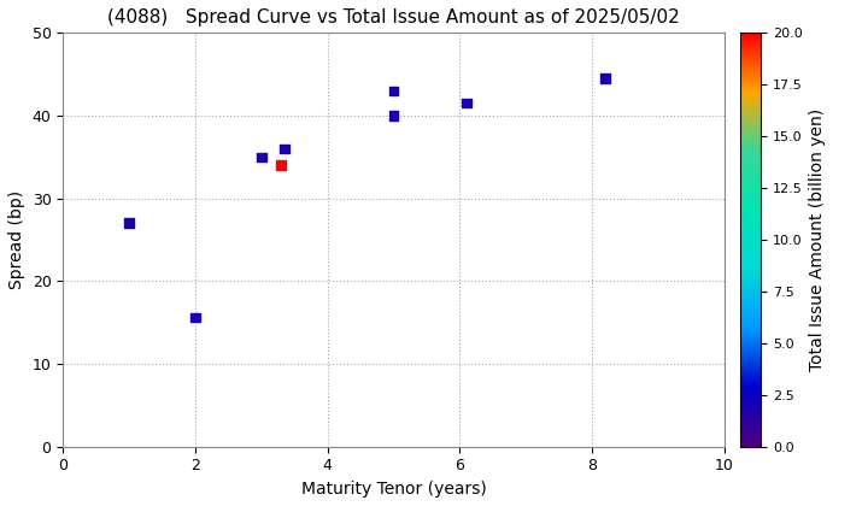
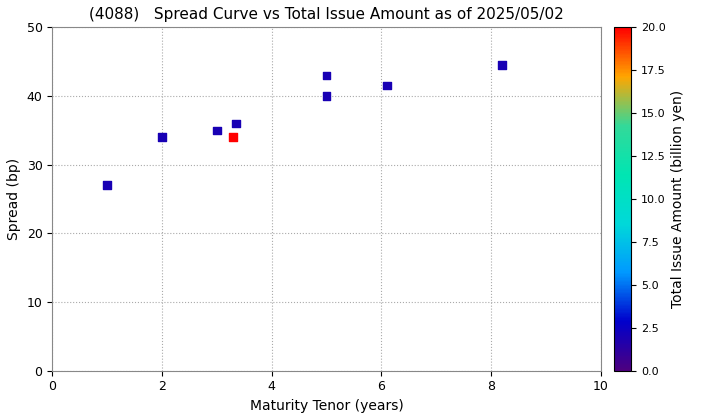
2: 15.6 -> 34.0
